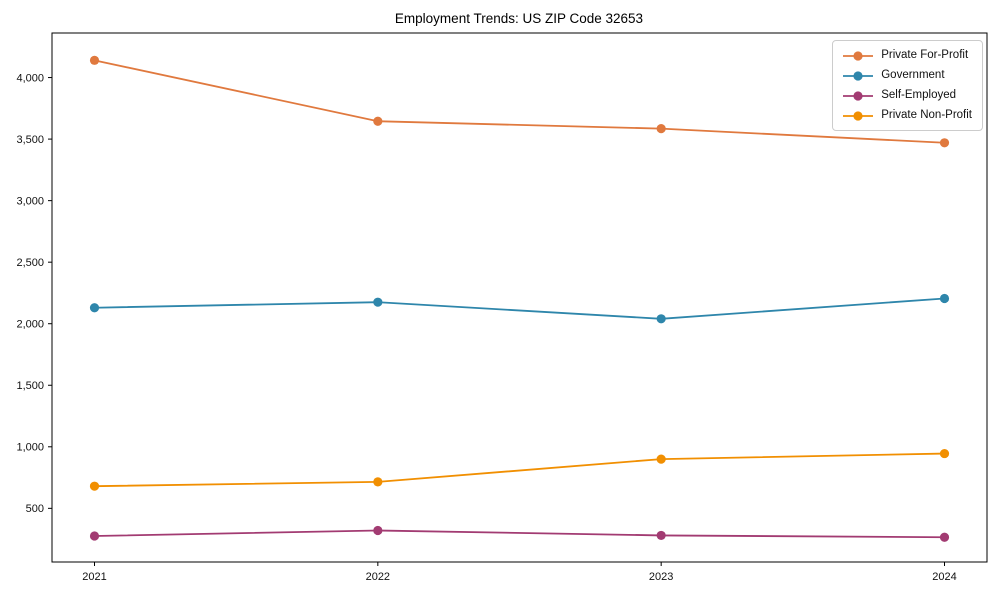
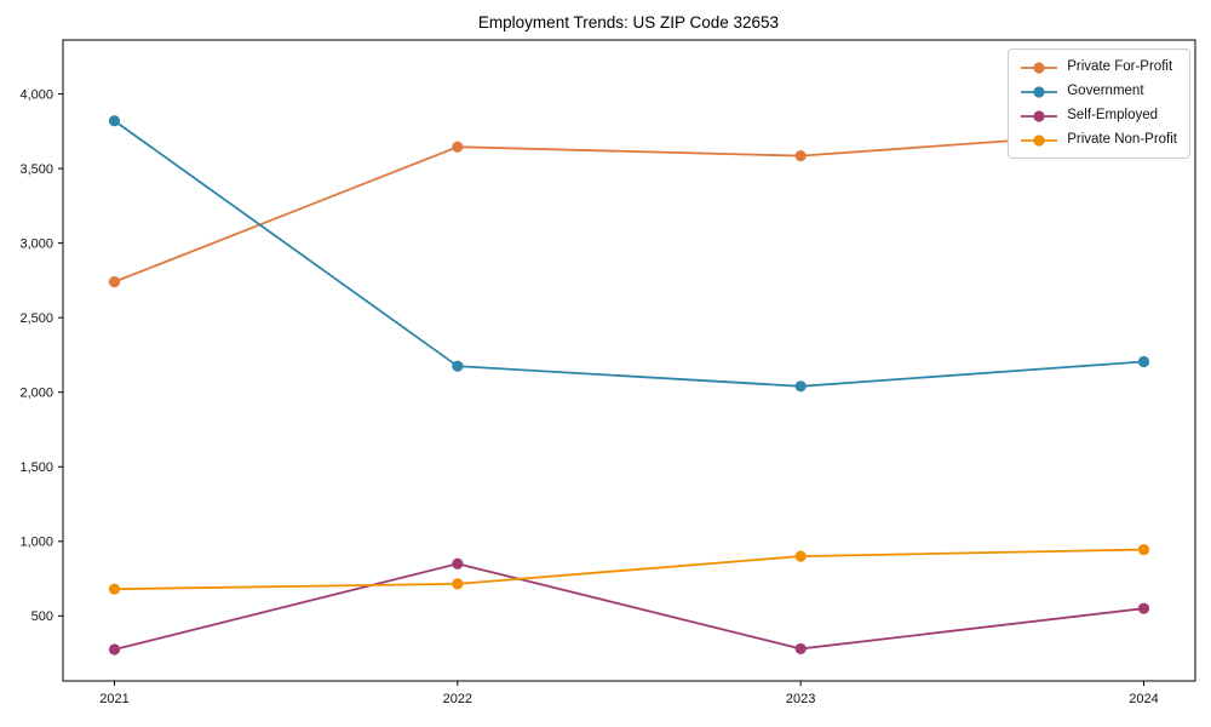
Private For-Profit/2021: 4140 -> 2740
Government/2021: 2130 -> 3820
Self-Employed/2022: 320 -> 850
Private For-Profit/2024: 3470 -> 3750
Self-Employed/2024: 260 -> 550
